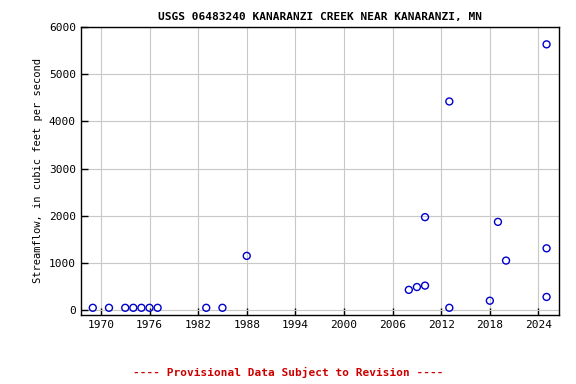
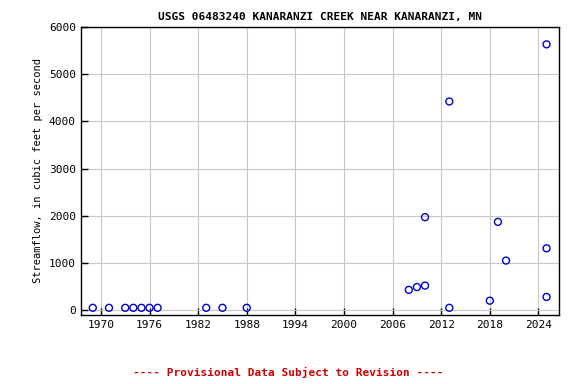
1988: 1150 -> 50
